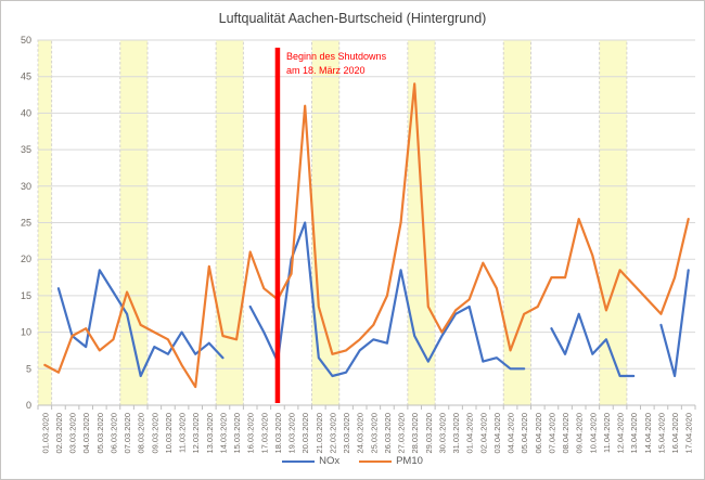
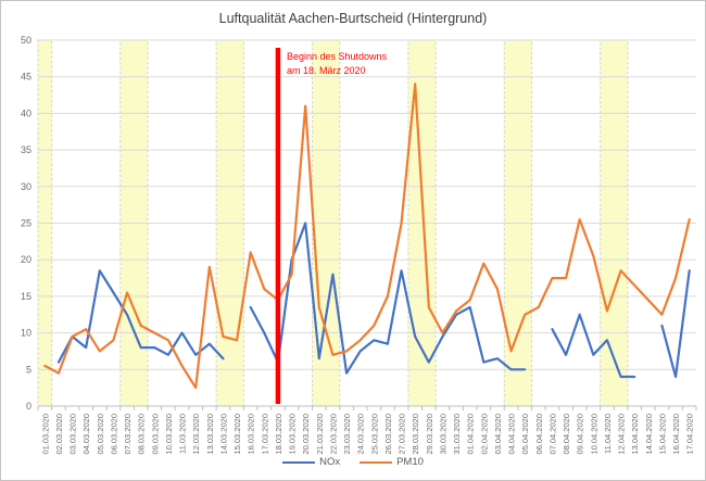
NOx/02.03.2020: 16 -> 6
NOx/08.03.2020: 4 -> 8
NOx/22.03.2020: 4 -> 18
